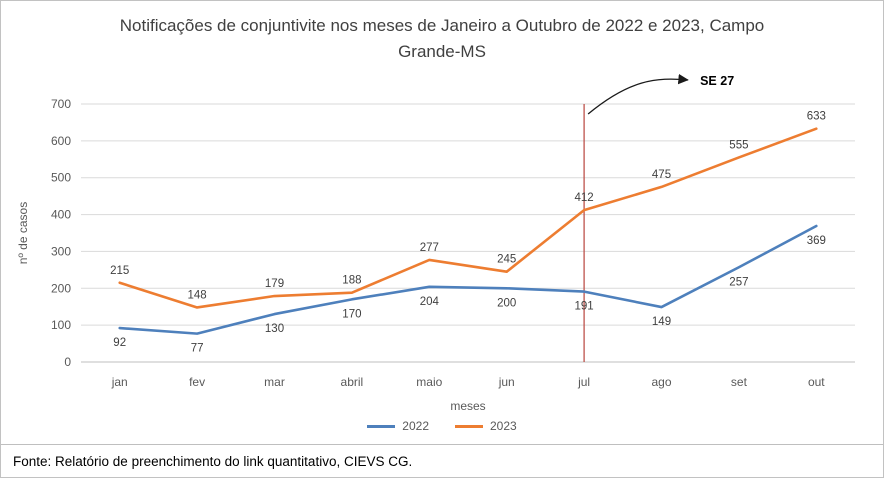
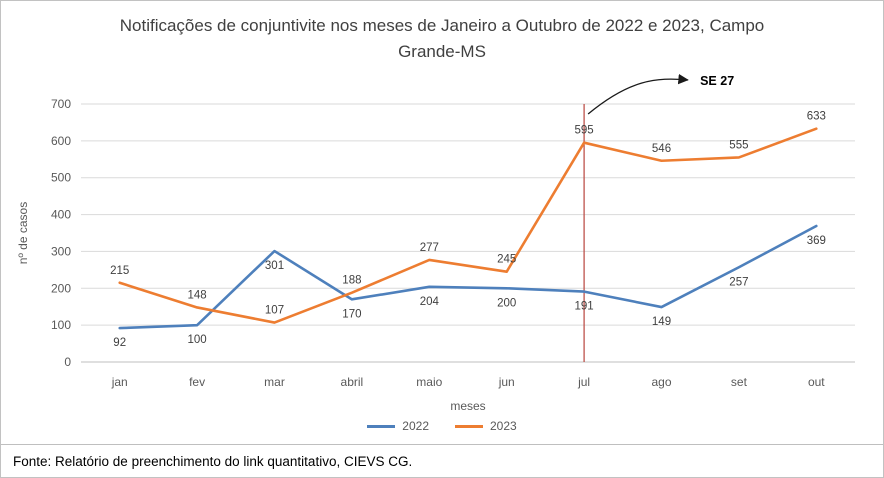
2022/fev: 77 -> 100
2022/mar: 130 -> 301
2023/mar: 179 -> 107
2023/jul: 412 -> 595
2023/ago: 475 -> 546
